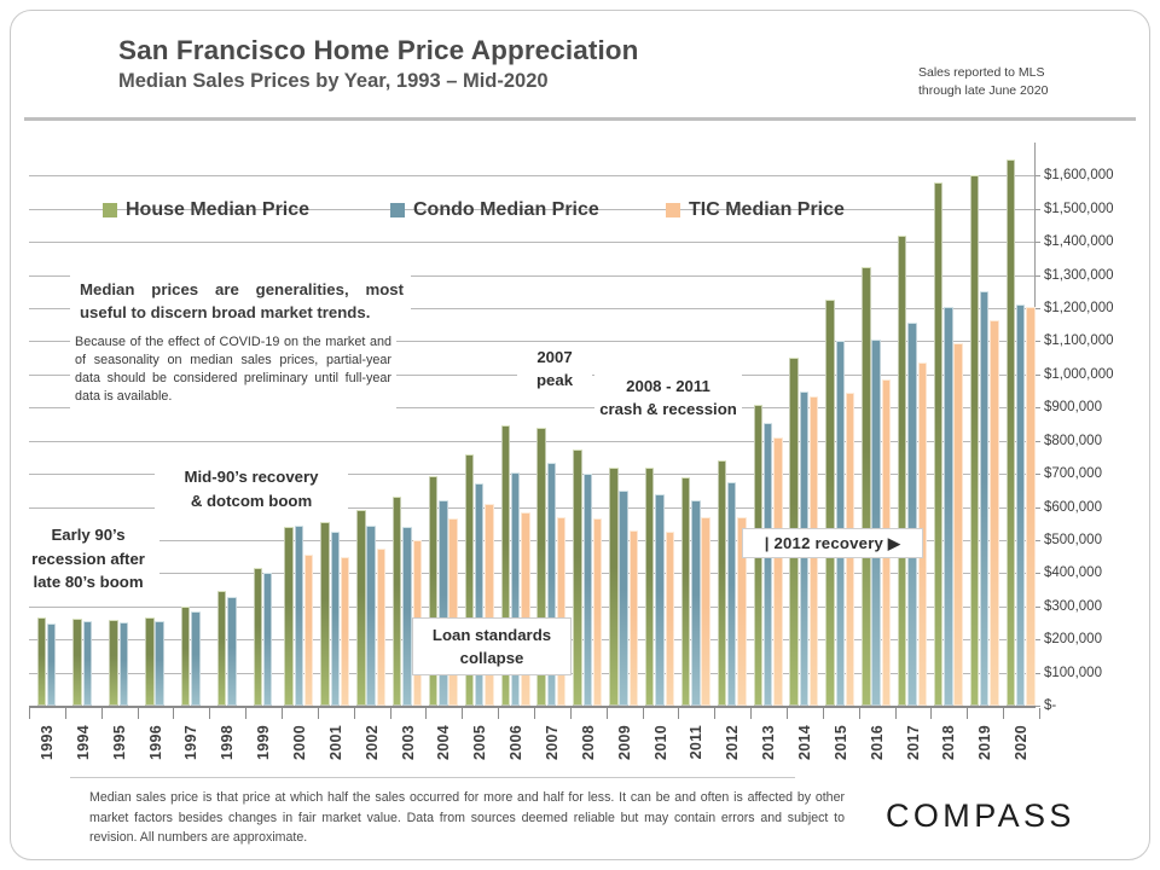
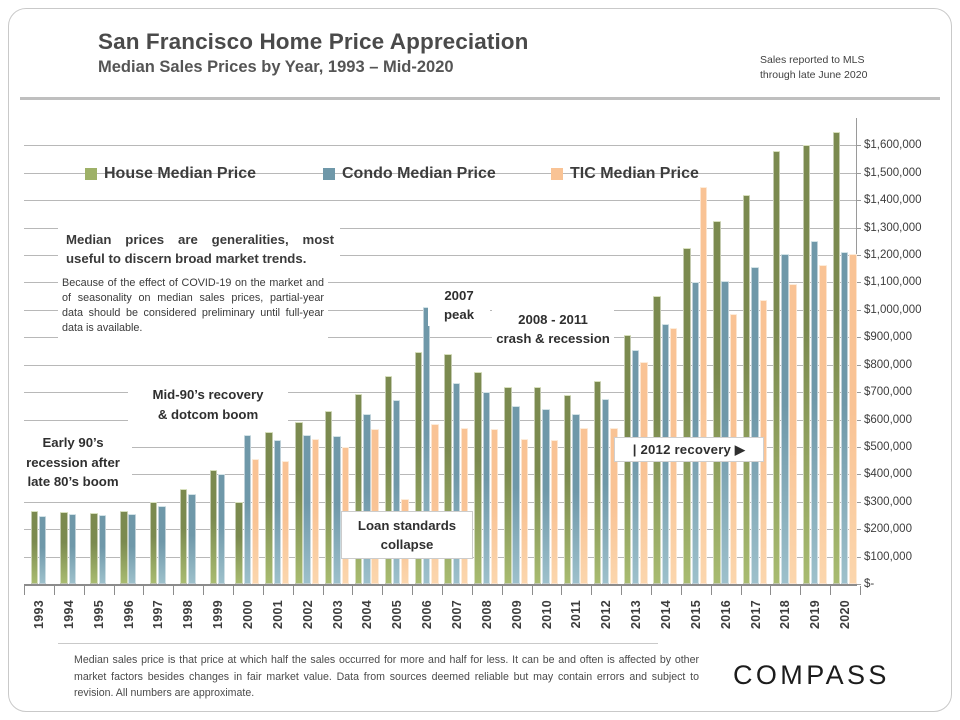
House Median Price/2000: $540000 -> $300000
TIC Median Price/2002: $480000 -> $530000
TIC Median Price/2005: $610000 -> $310000
Condo Median Price/2006: $700000 -> $1010000
TIC Median Price/2015: $940000 -> $1450000
